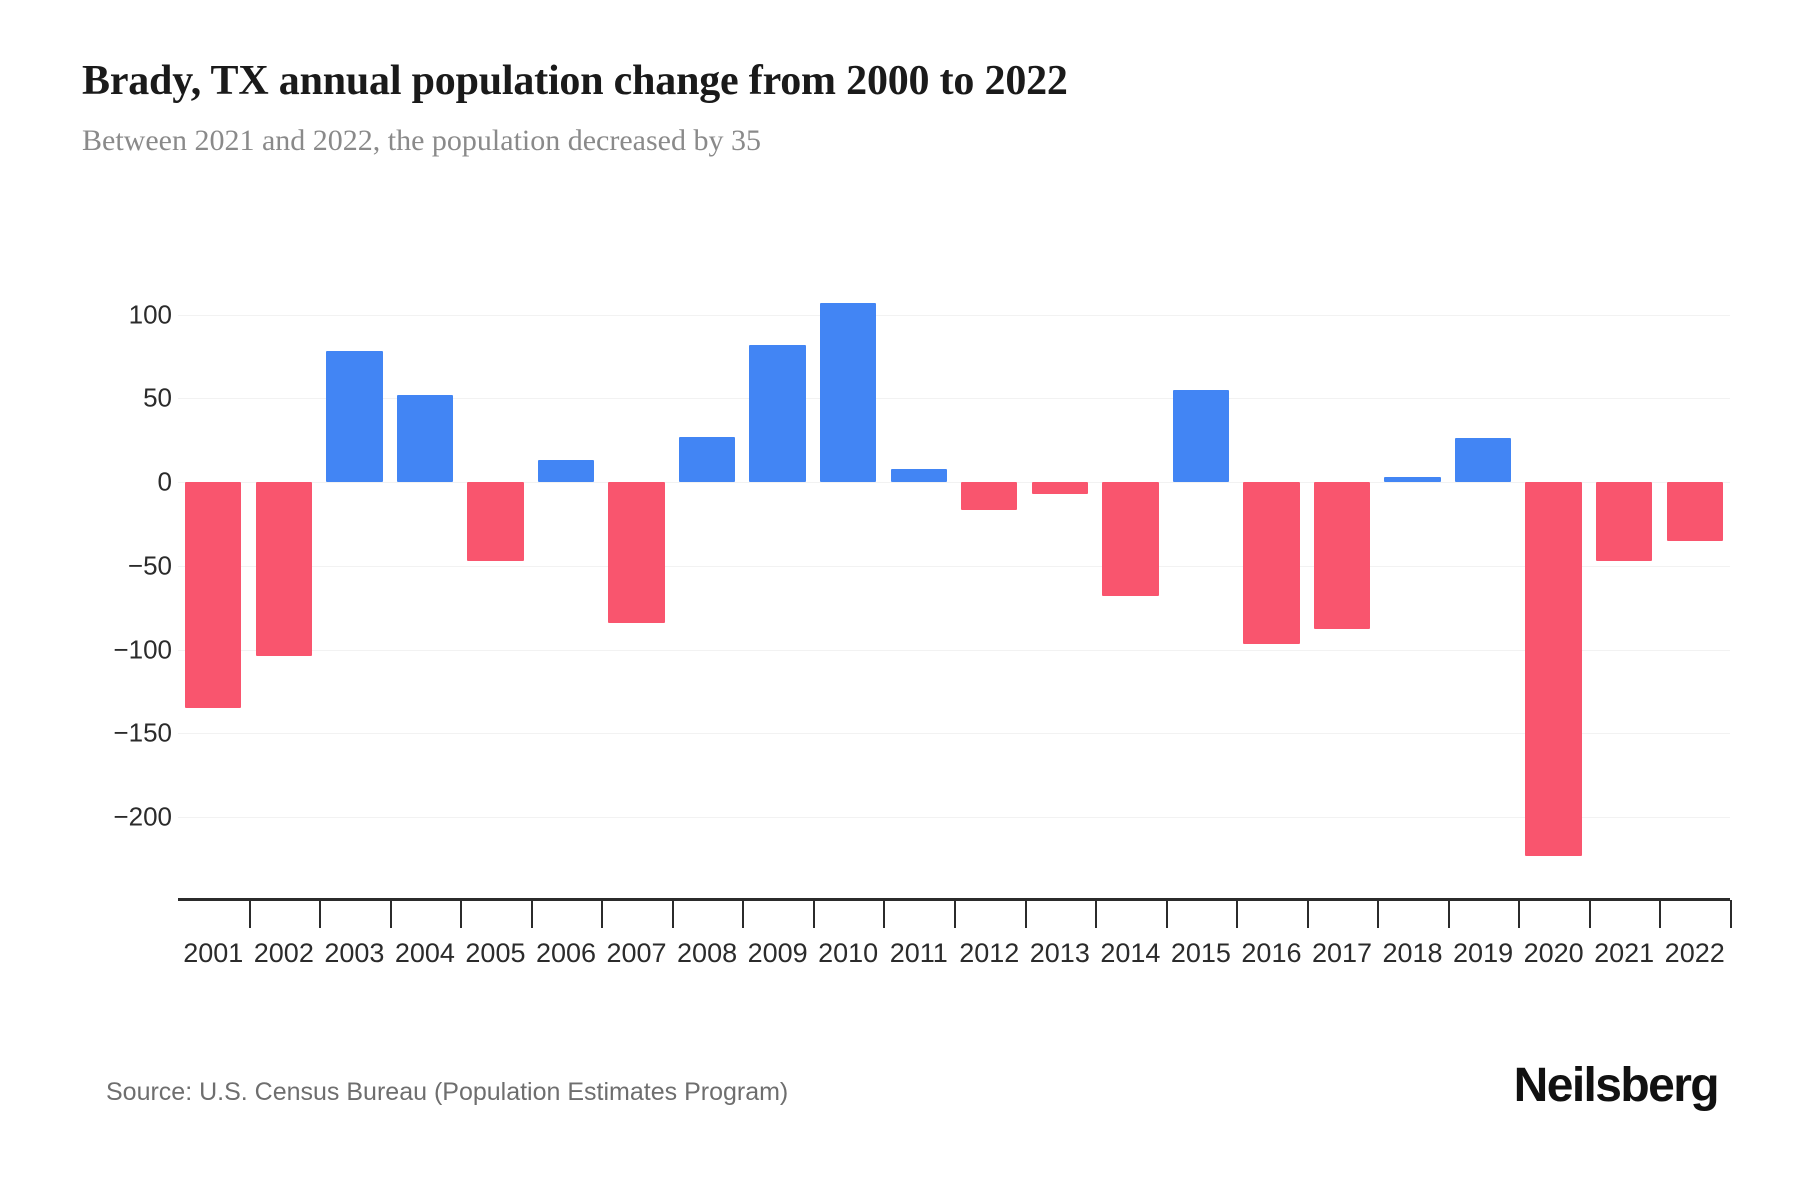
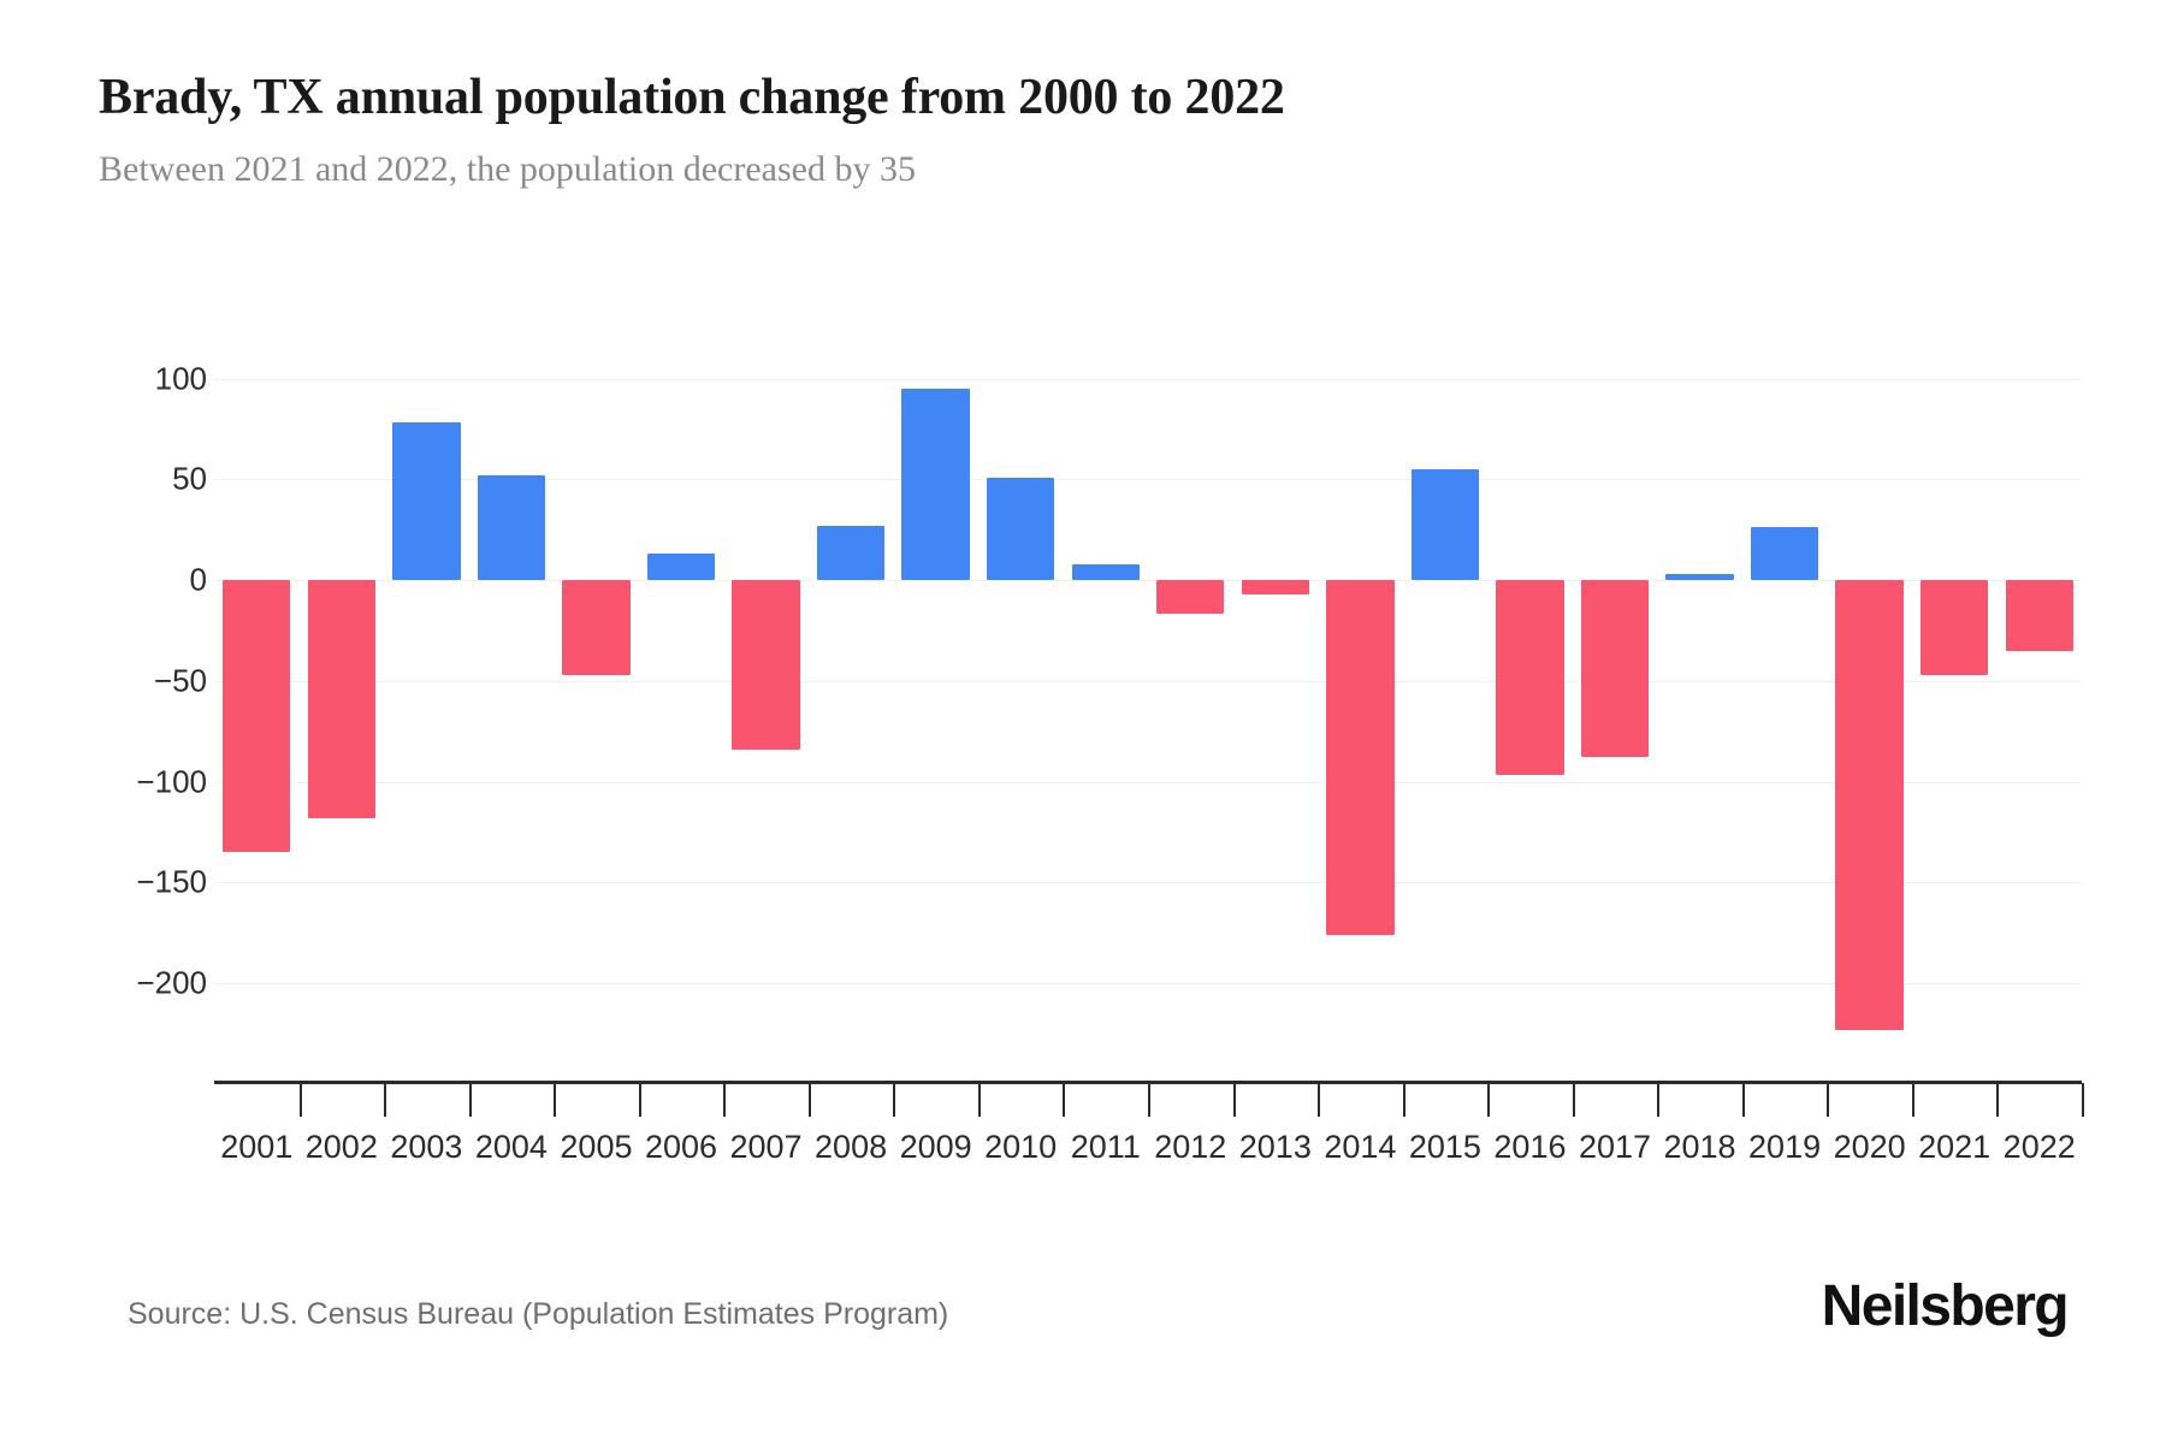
2002: -104 -> -118
2009: 82 -> 95
2010: 107 -> 51
2014: -68 -> -176
